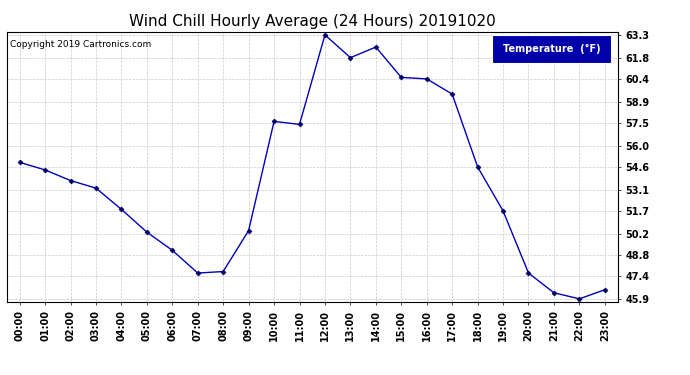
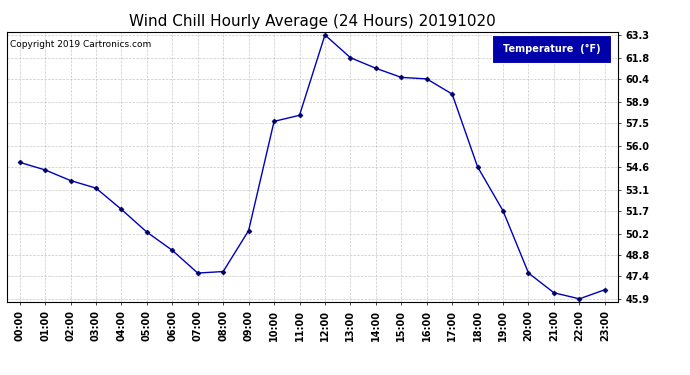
11:00: 57.4 -> 58.0
14:00: 62.5 -> 61.1
